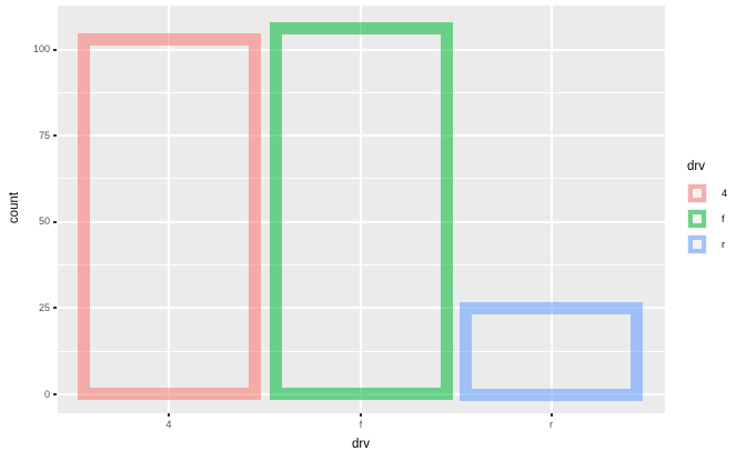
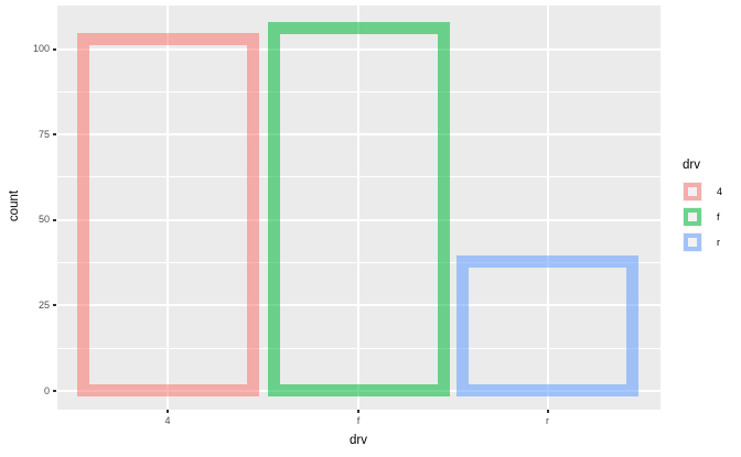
r: 25 -> 38
